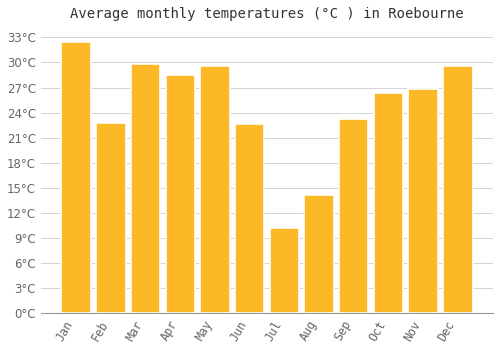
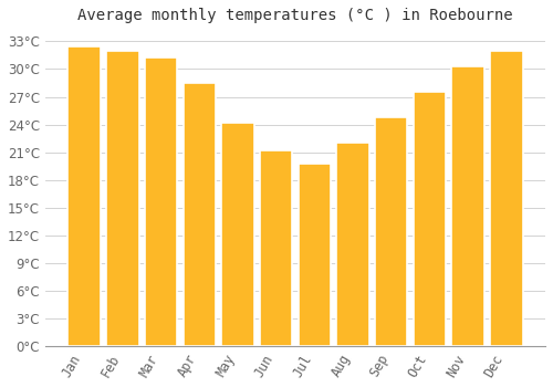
Feb: 22.8°C -> 32.0°C
Mar: 29.8°C -> 31.2°C
May: 29.6°C -> 24.2°C
Jun: 22.6°C -> 21.2°C
Jul: 10.2°C -> 19.8°C
Aug: 14.2°C -> 22.0°C
Sep: 23.2°C -> 24.8°C
Oct: 26.4°C -> 27.5°C
Nov: 26.8°C -> 30.3°C
Dec: 29.6°C -> 32.0°C
